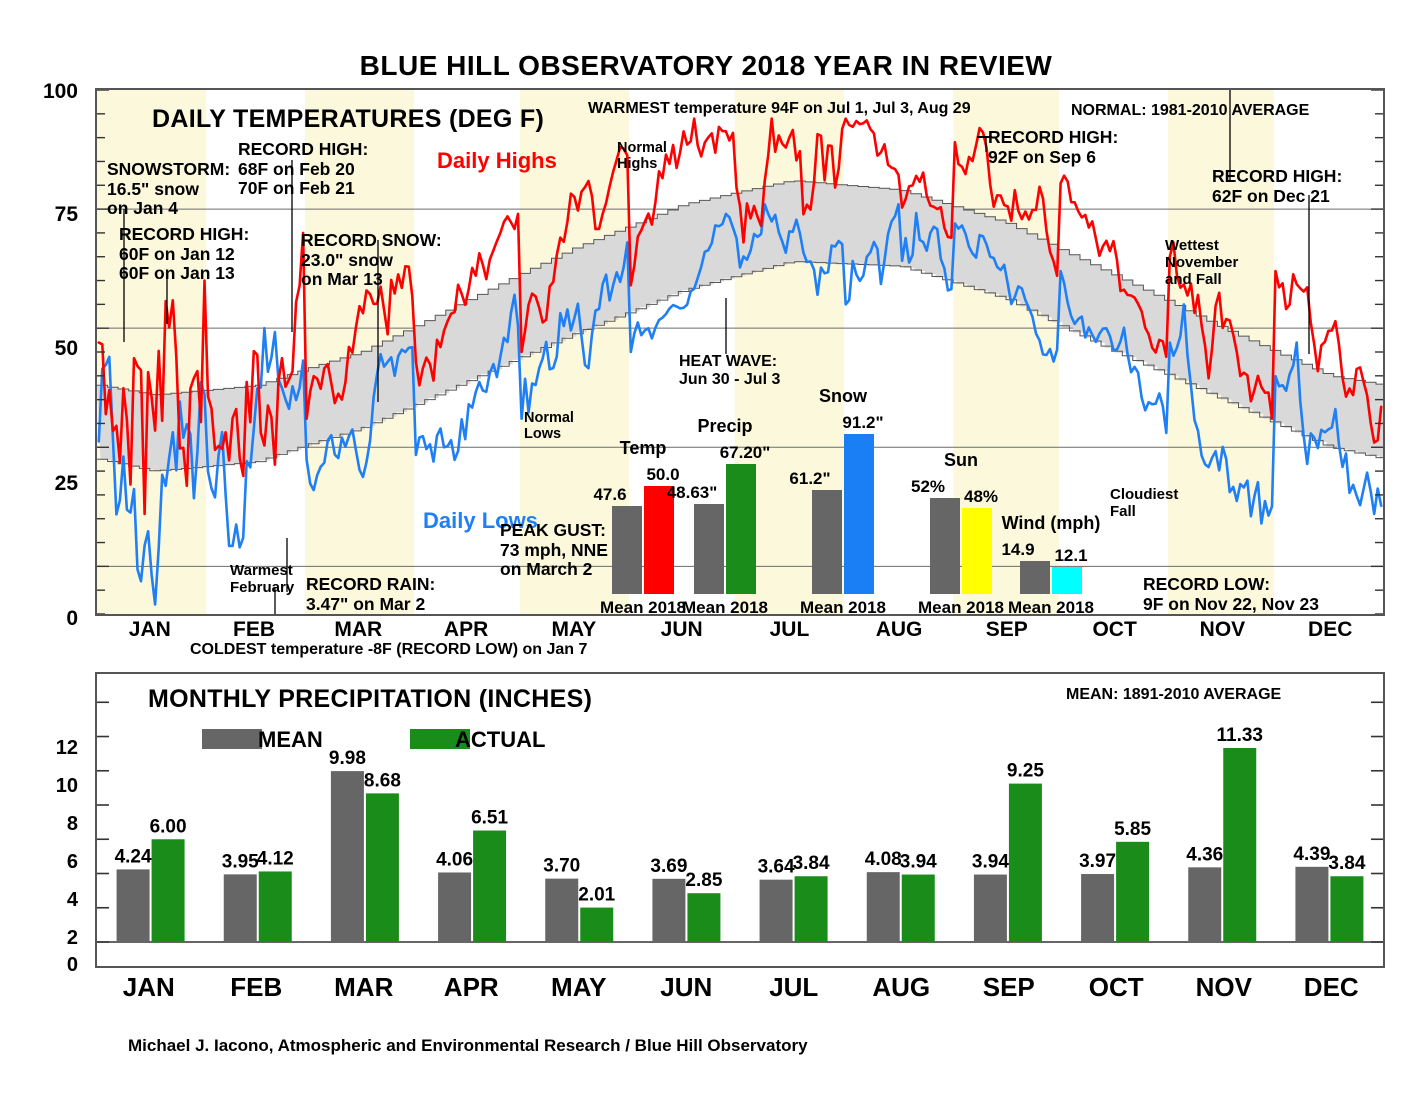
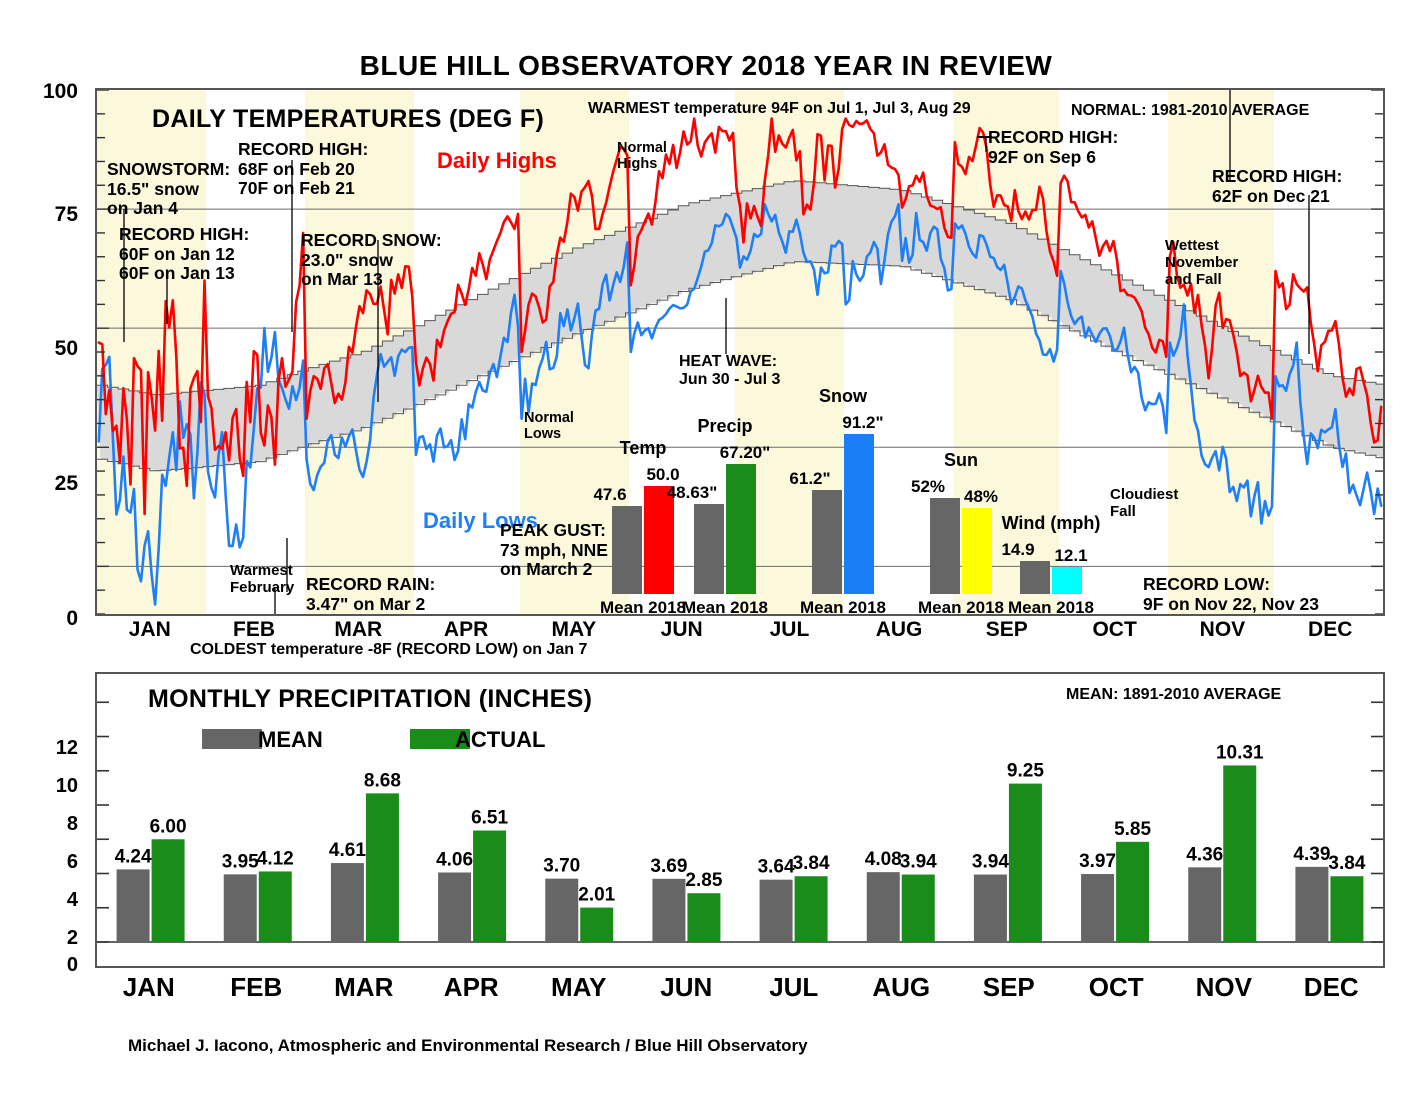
MONTHLY PRECIPITATION (INCHES)/MEAN/MAR: 9.98 -> 4.61
MONTHLY PRECIPITATION (INCHES)/ACTUAL/NOV: 11.33 -> 10.31
